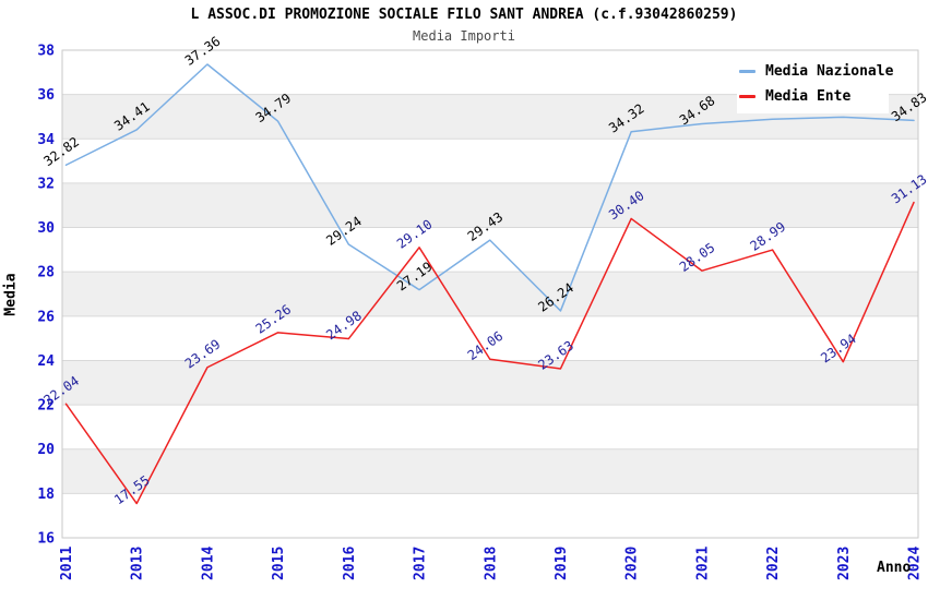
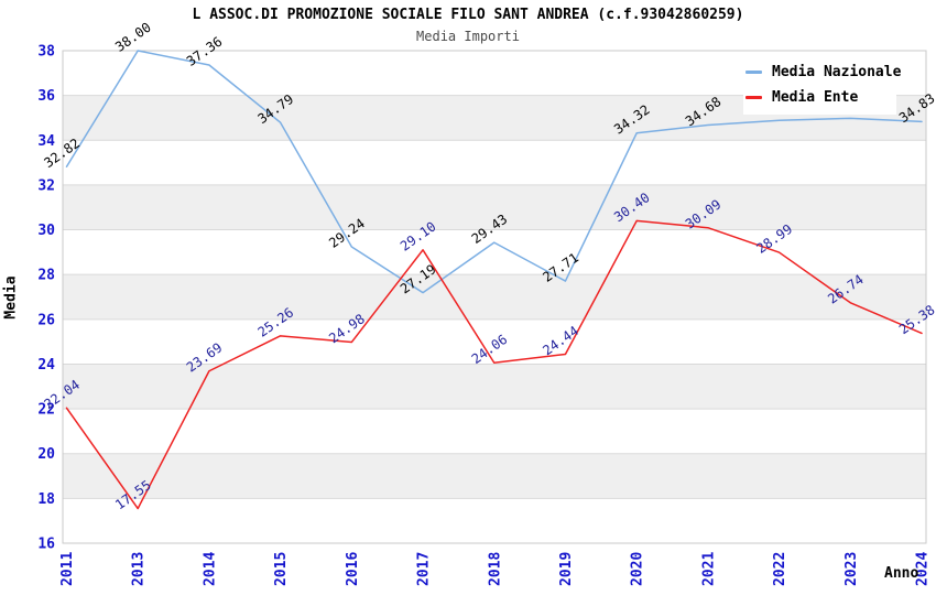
Media Nazionale/2013: 34.41 -> 38.00
Media Nazionale/2019: 26.24 -> 27.71
Media Ente/2019: 23.63 -> 24.44
Media Ente/2021: 28.05 -> 30.09
Media Ente/2023: 23.94 -> 26.74
Media Ente/2024: 31.13 -> 25.38
